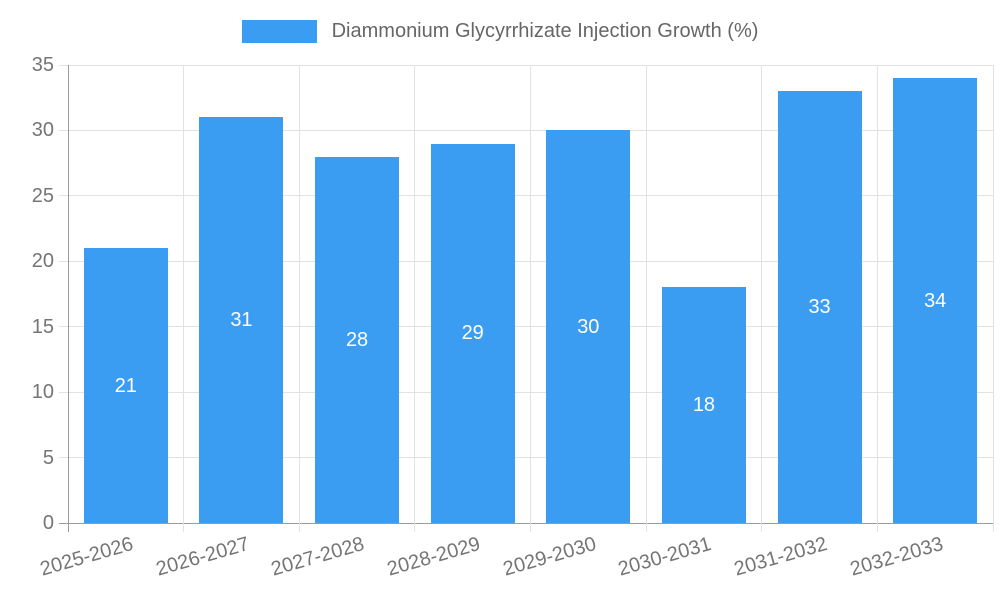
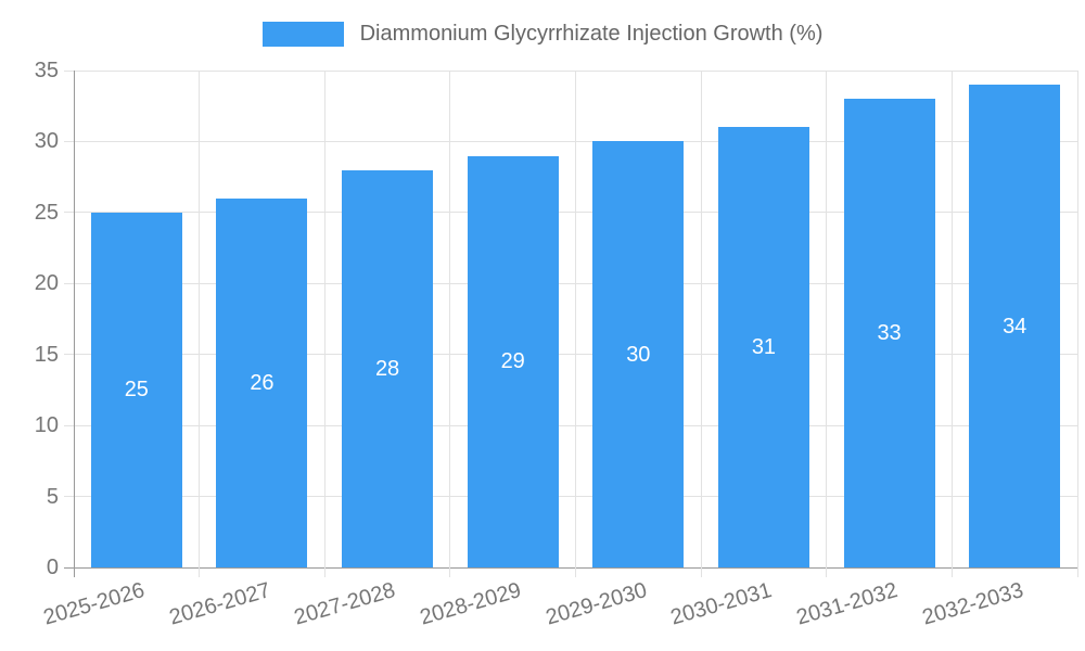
2025-2026: 21 -> 25
2026-2027: 31 -> 26
2030-2031: 18 -> 31
